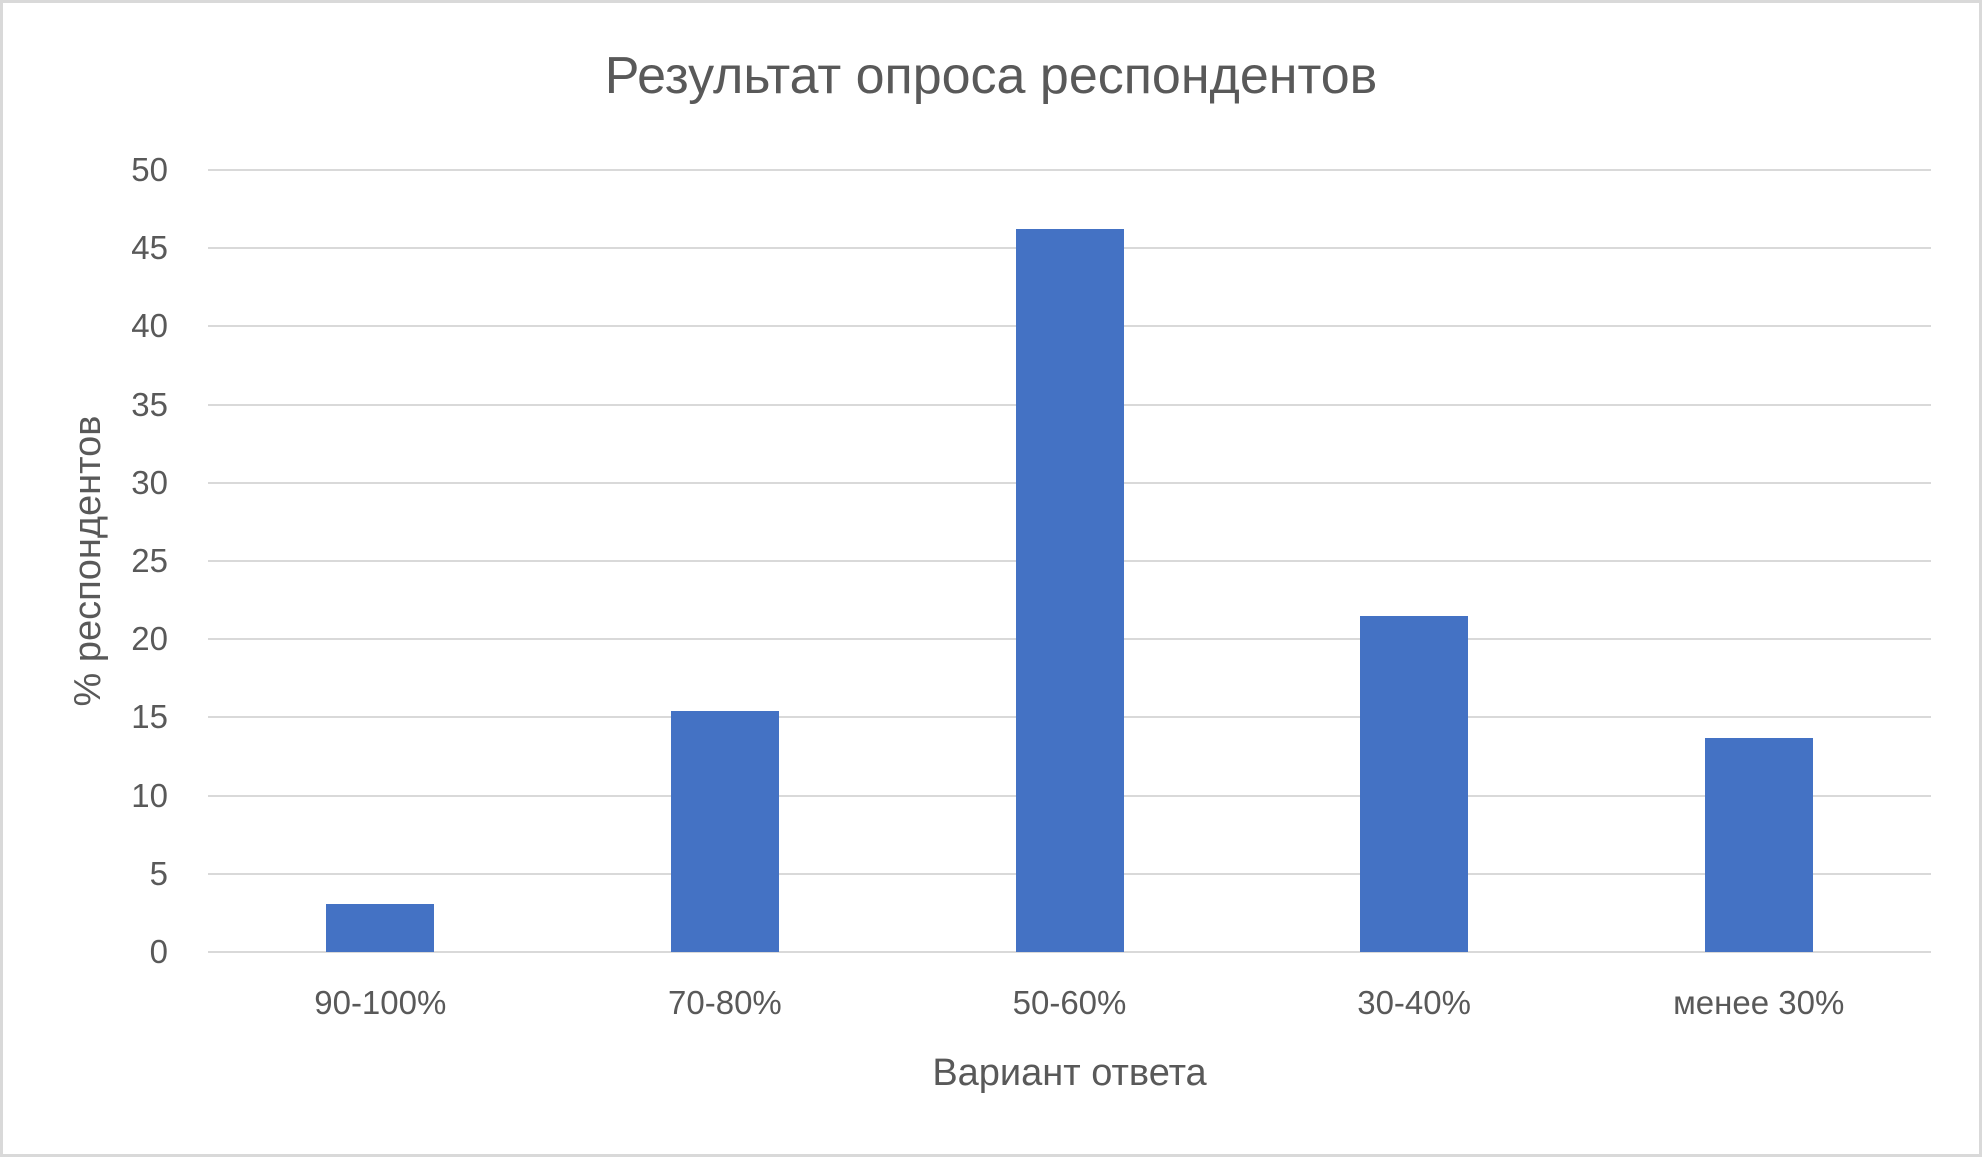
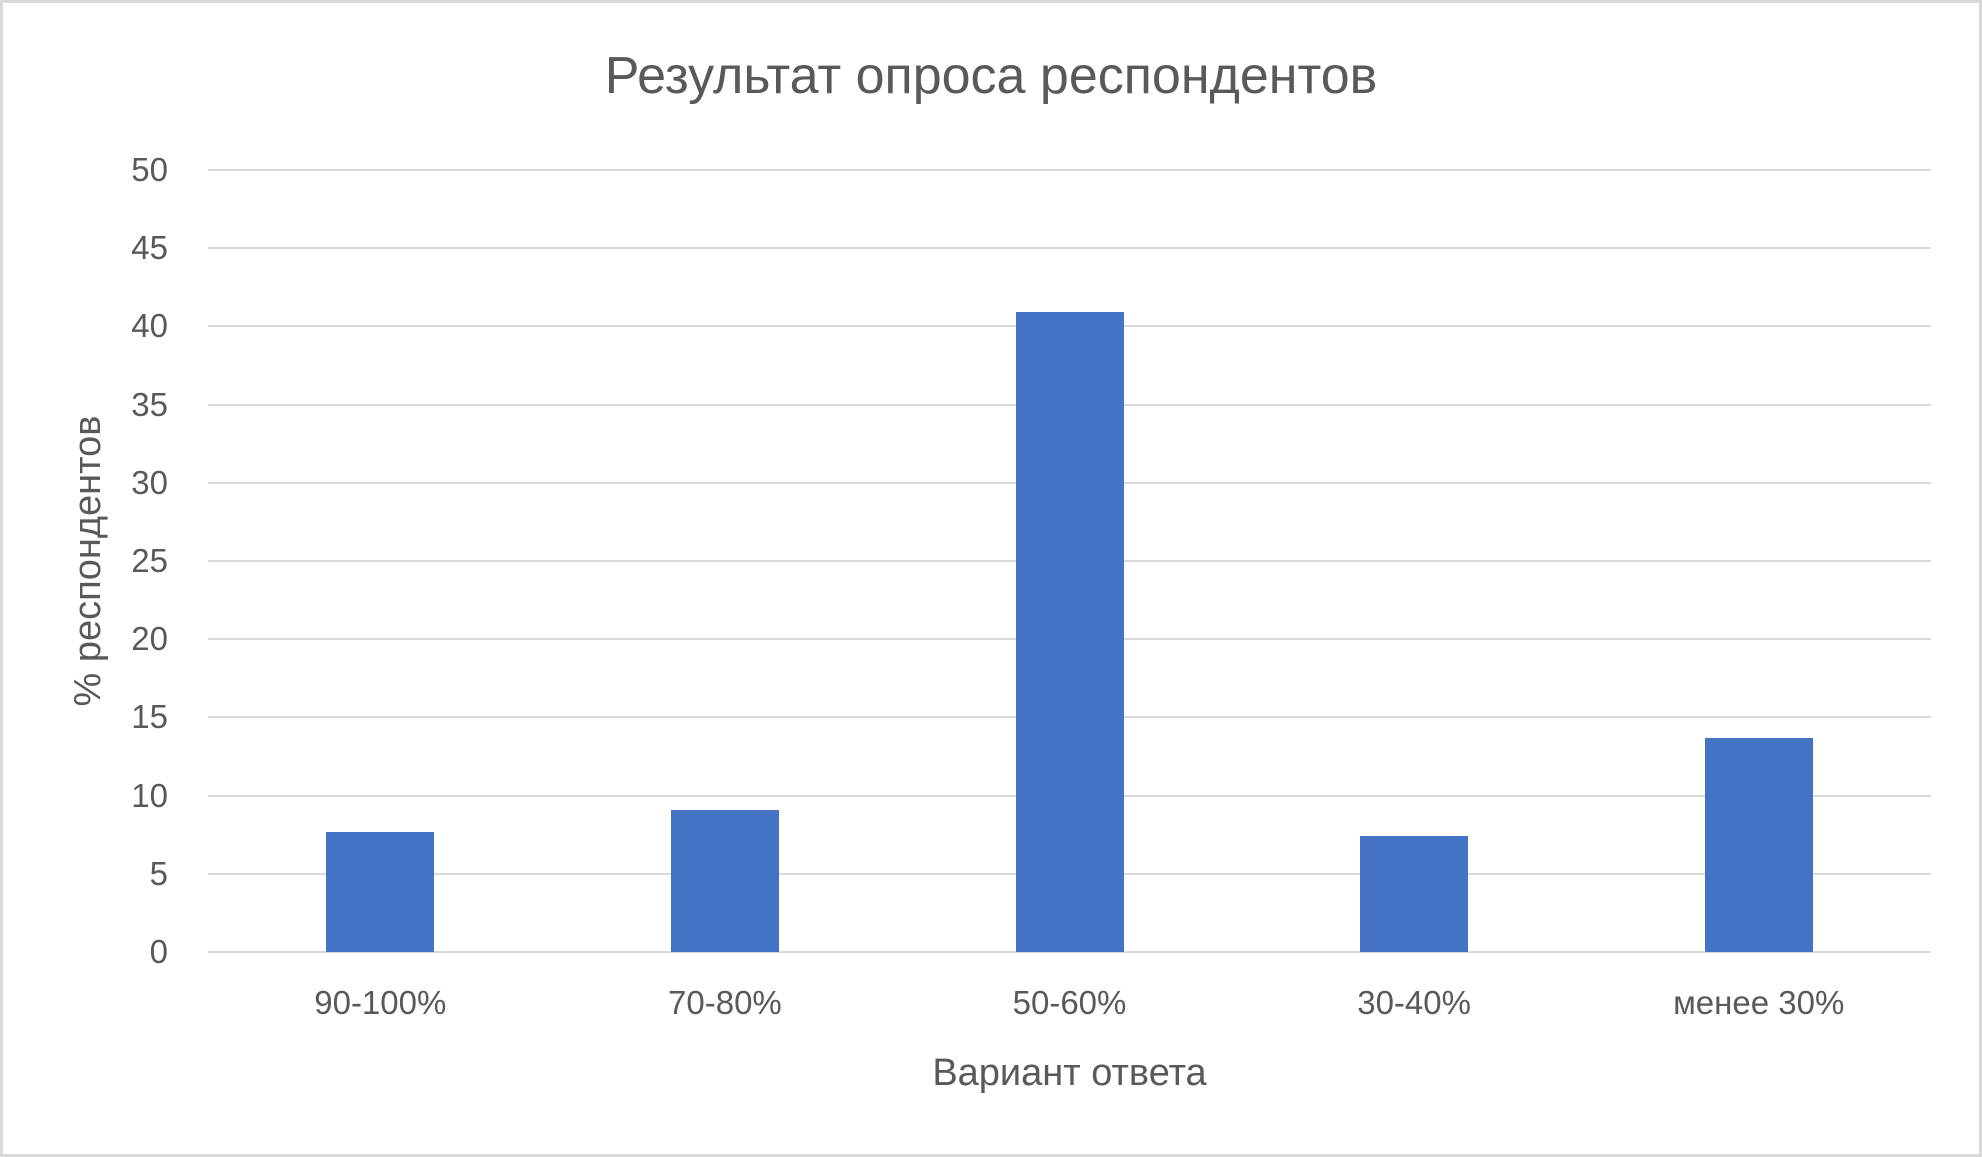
90-100%: 3.1 -> 7.7
70-80%: 15.4 -> 9.1
50-60%: 46.2 -> 40.9
30-40%: 21.5 -> 7.4
